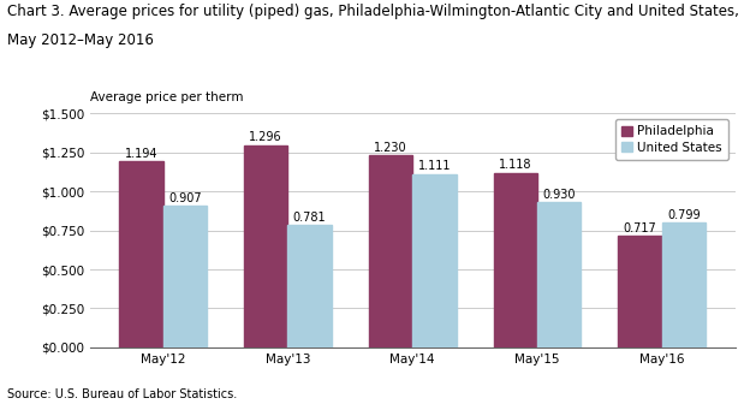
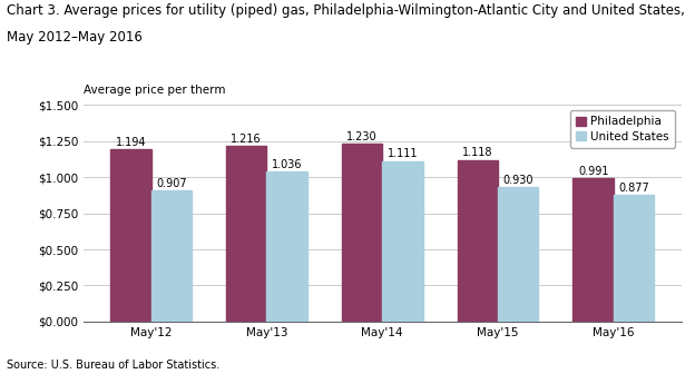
Philadelphia/May'13: 1.296 -> 1.216
United States/May'13: 0.781 -> 1.036
Philadelphia/May'16: 0.717 -> 0.991
United States/May'16: 0.799 -> 0.877
